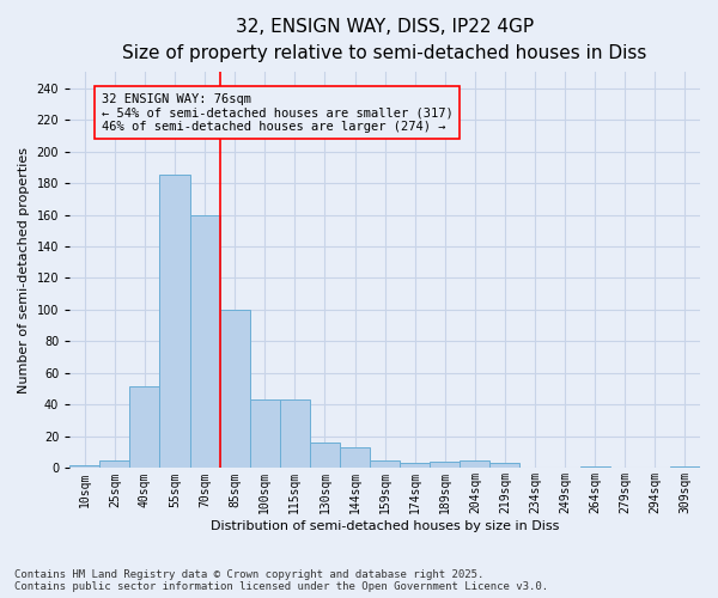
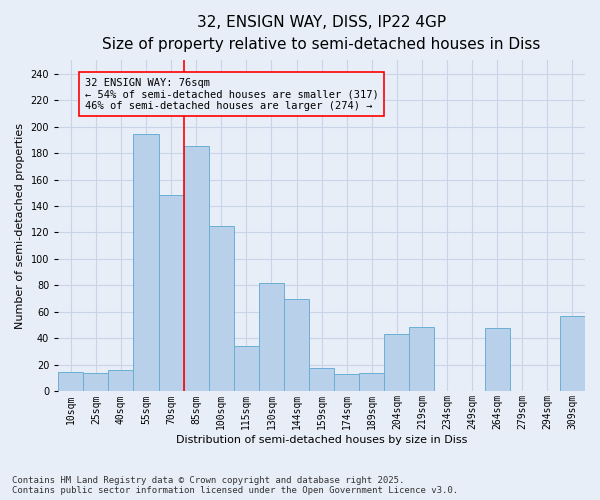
10sqm: 2 -> 15
25sqm: 5 -> 14
40sqm: 52 -> 16
55sqm: 185 -> 194
70sqm: 160 -> 148
85sqm: 100 -> 185
100sqm: 43 -> 125
115sqm: 43 -> 34
130sqm: 16 -> 82
144sqm: 13 -> 70
159sqm: 5 -> 18
174sqm: 3 -> 13
189sqm: 4 -> 14
204sqm: 5 -> 43
219sqm: 3 -> 49
264sqm: 1 -> 48
309sqm: 1 -> 57
